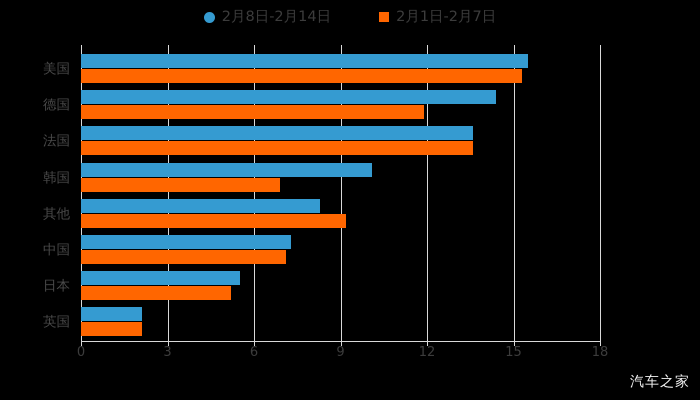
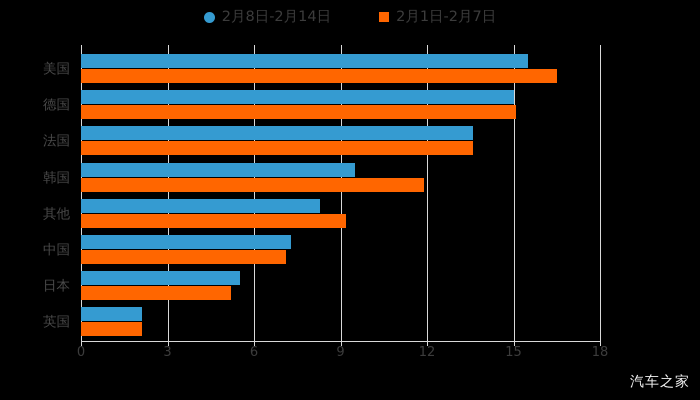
2月1日-2月7日/美国: 15.3 -> 16.5
2月8日-2月14日/德国: 14.4 -> 15.0
2月1日-2月7日/德国: 11.9 -> 15.1
2月8日-2月14日/韩国: 10.1 -> 9.5
2月1日-2月7日/韩国: 6.9 -> 11.9
